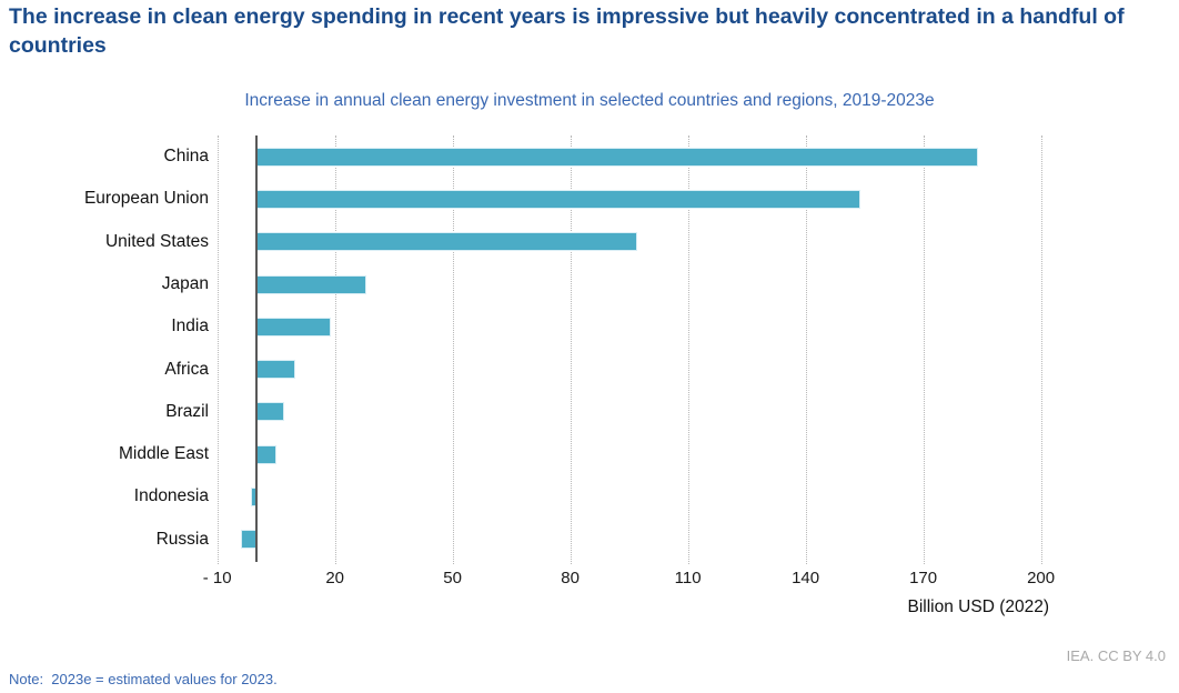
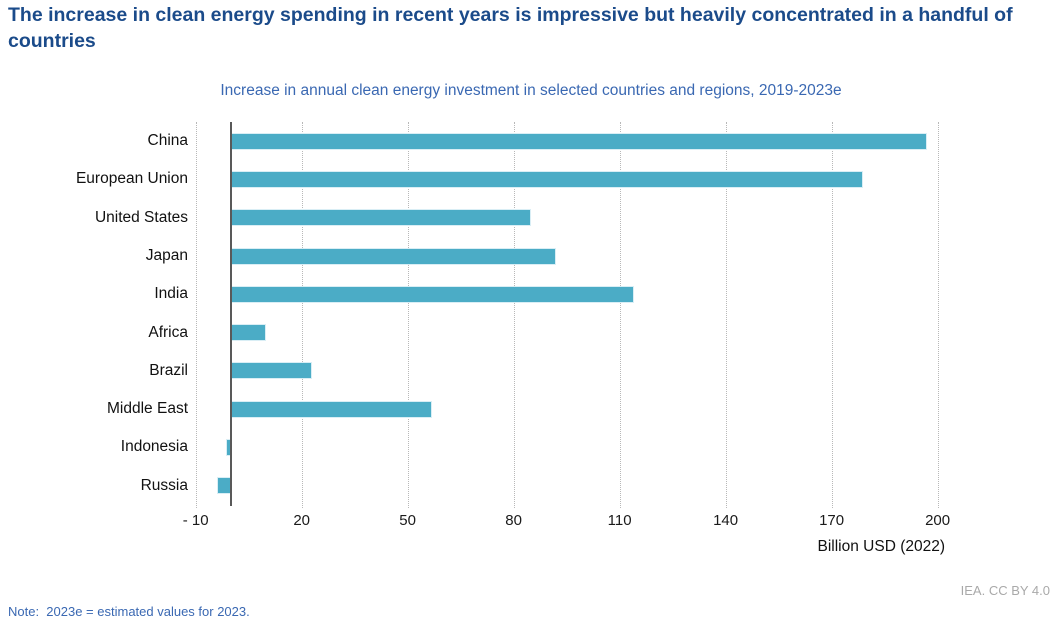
China: 184 -> 197
European Union: 154 -> 179
United States: 97 -> 85
Japan: 28 -> 92
India: 19 -> 114
Brazil: 7 -> 23
Middle East: 5 -> 57
